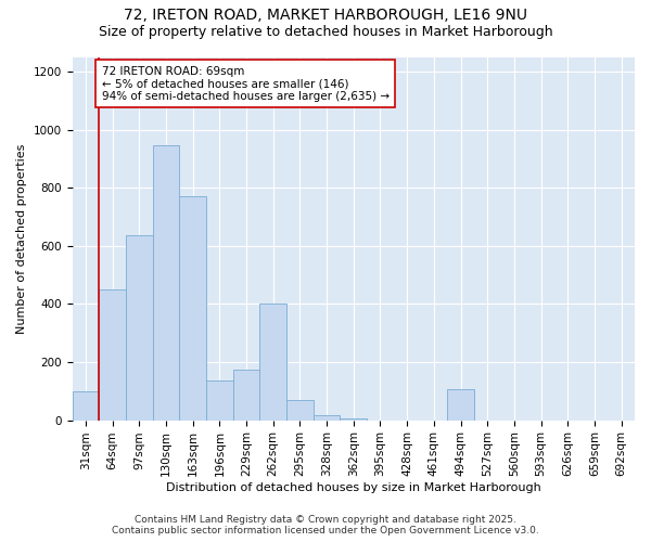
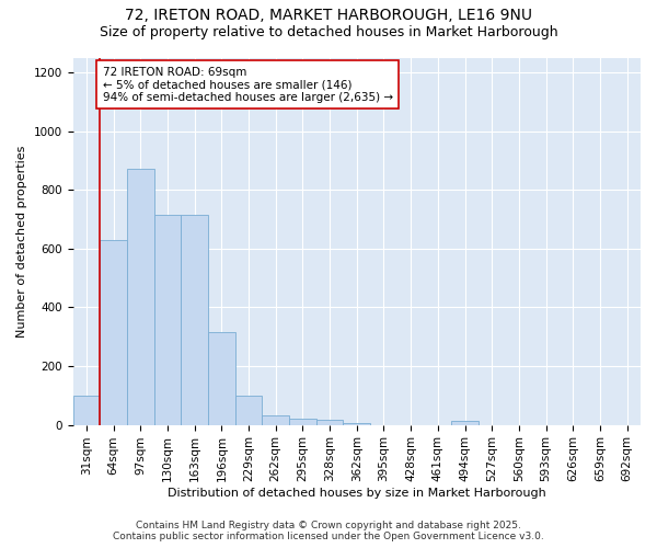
64sqm: 450 -> 630
97sqm: 635 -> 870
130sqm: 945 -> 715
163sqm: 770 -> 715
196sqm: 135 -> 315
229sqm: 175 -> 100
262sqm: 400 -> 33
295sqm: 70 -> 22
494sqm: 105 -> 12
